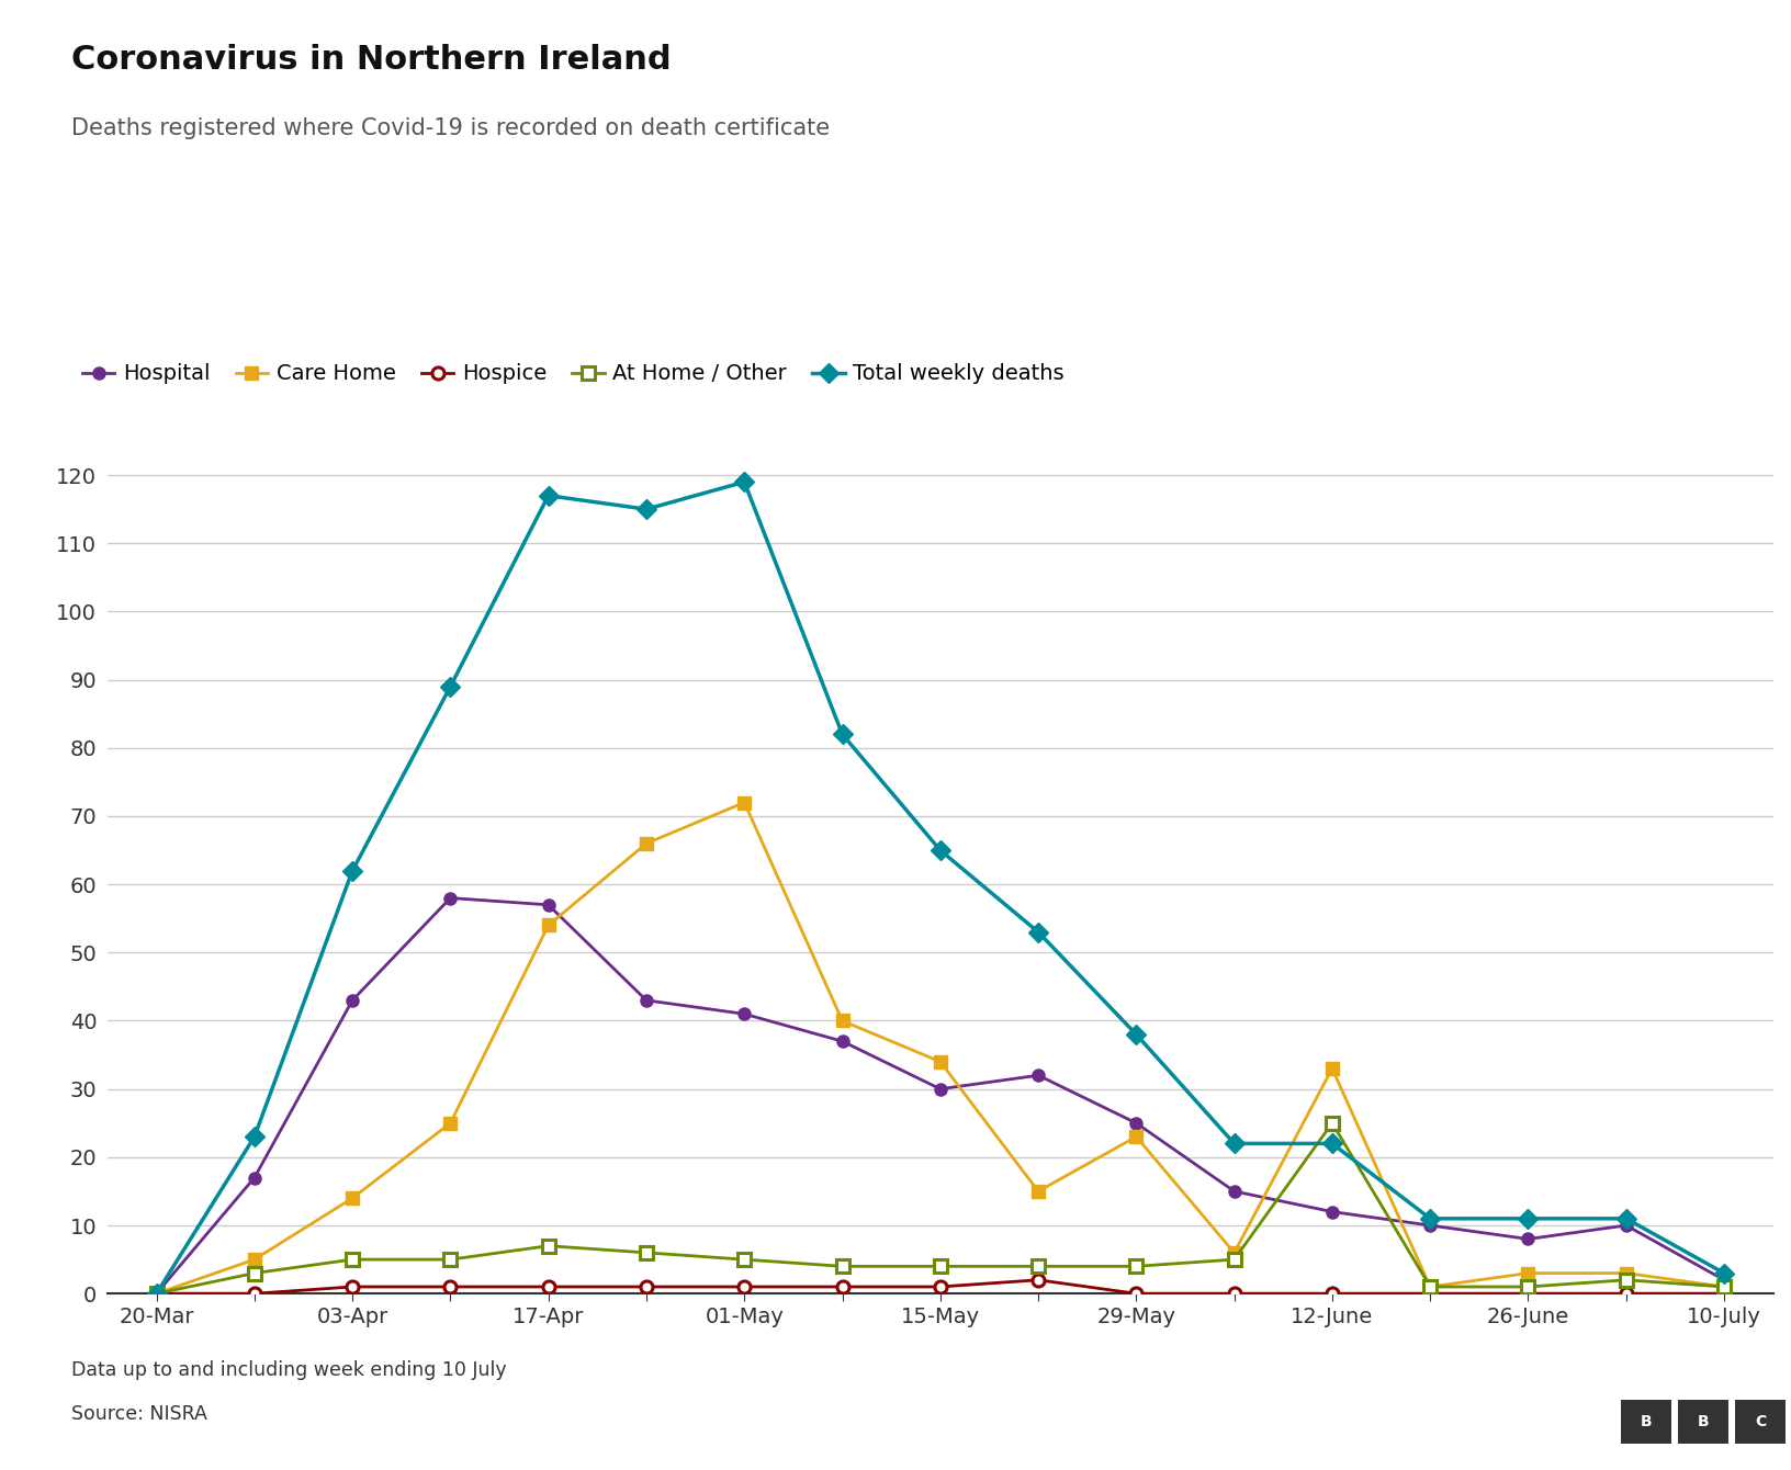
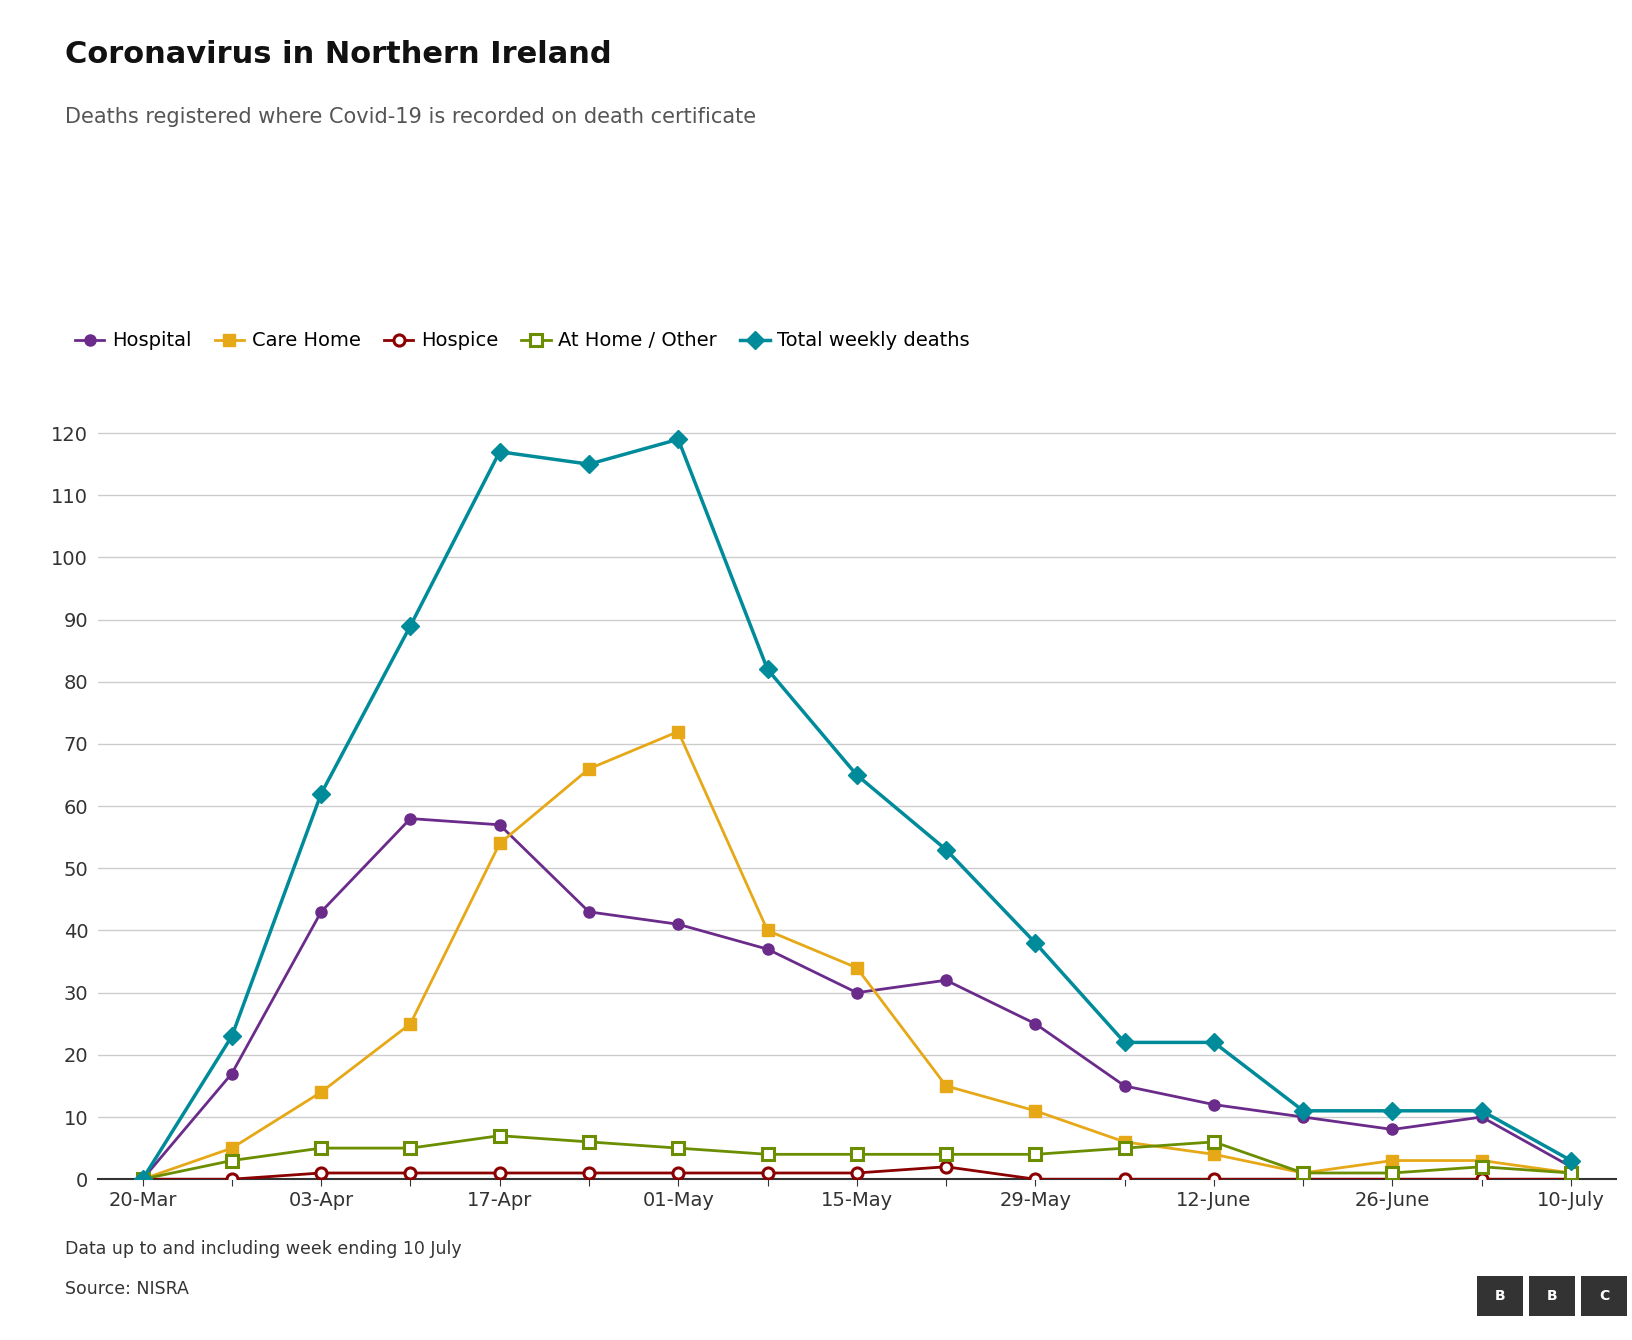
Care Home/29-May: 23 -> 11
Care Home/12-June: 33 -> 4
At Home / Other/12-June: 25 -> 6
